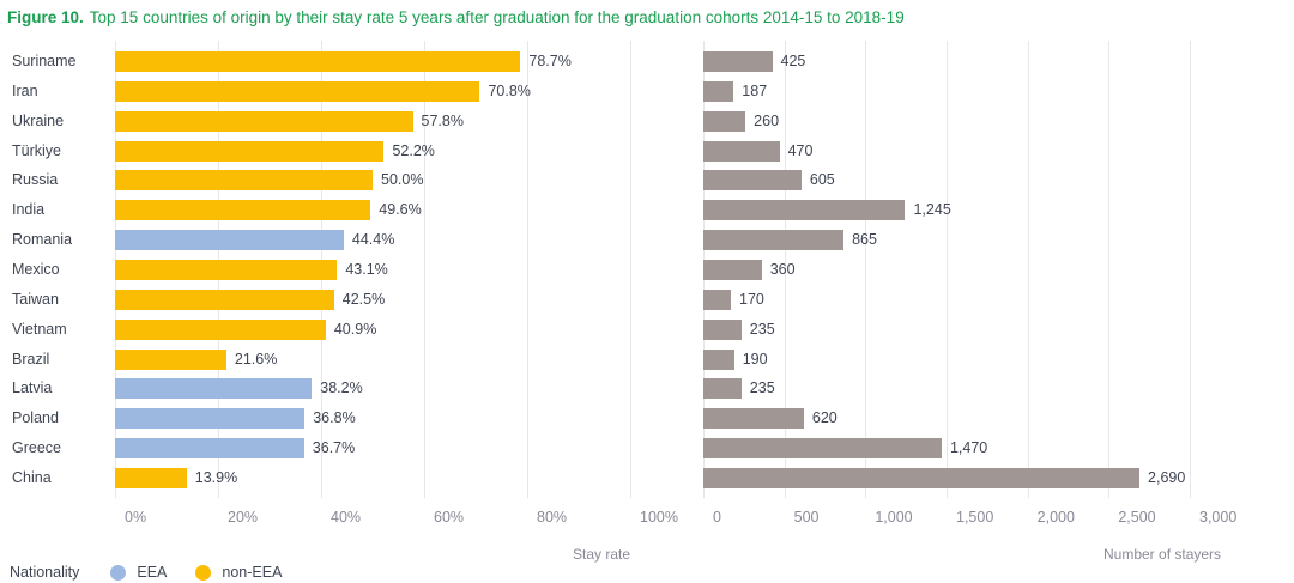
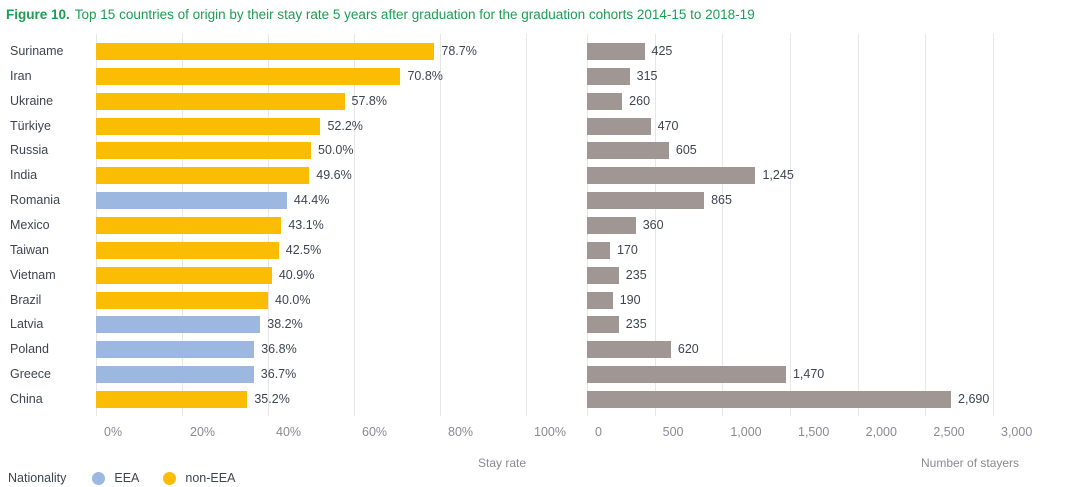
Stay rate/Brazil: 21.6% -> 40.0%
Stay rate/China: 13.9% -> 35.2%
Number of stayers/Iran: 187 -> 315
